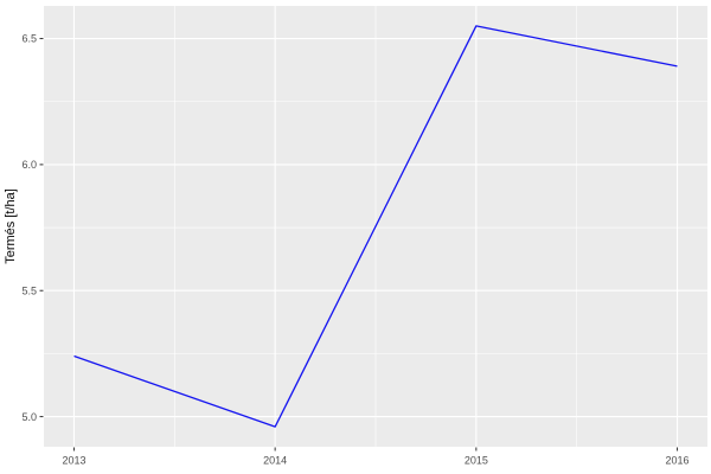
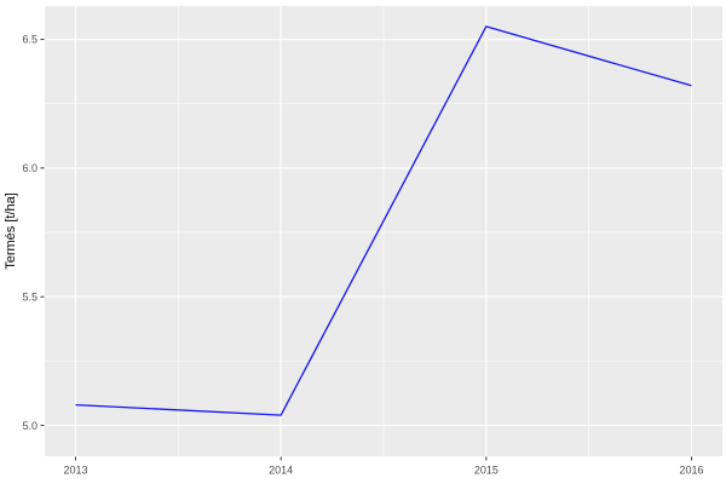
2013: 5.24 -> 5.08
2014: 4.96 -> 5.04
2016: 6.39 -> 6.32
